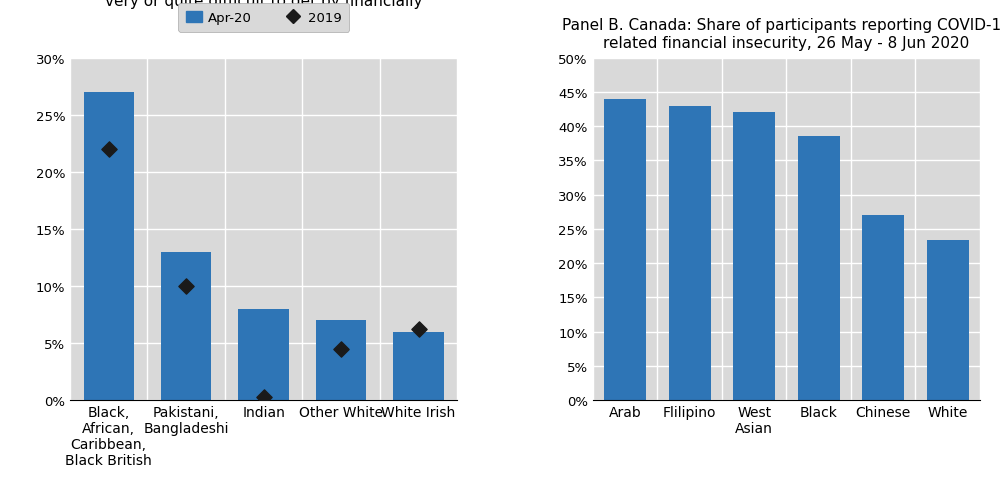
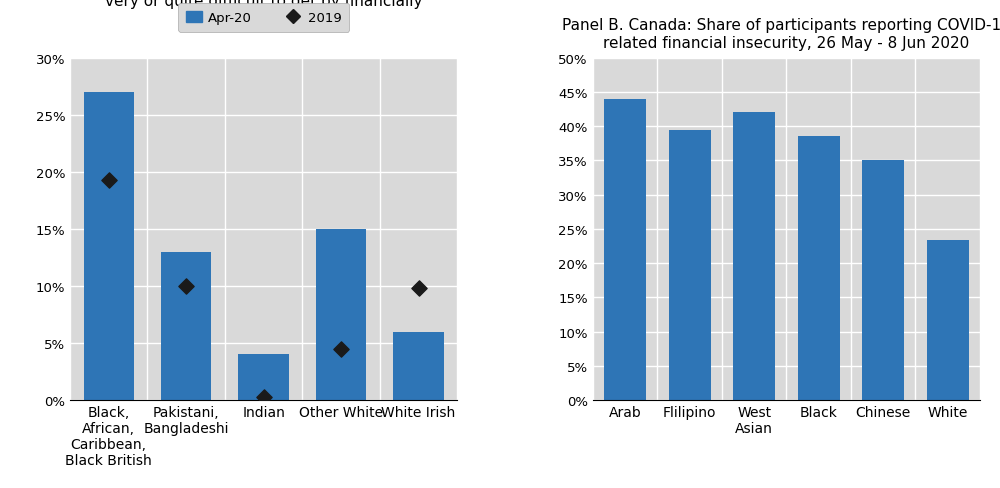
2019/Black, African, Caribbean, Black British: 22.0% -> 19.3%
Apr-20/Indian: 8% -> 4%
Apr-20/Other White: 7% -> 15%
2019/White Irish: 6.2% -> 9.8%
Flilipino: 43.0% -> 39.4%
Chinese: 27.0% -> 35.0%
